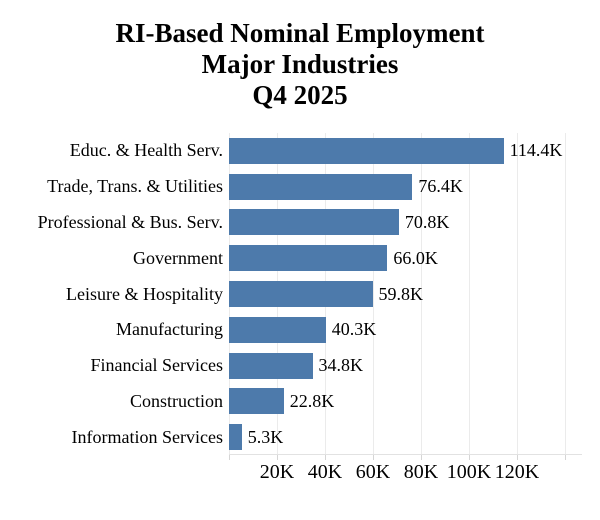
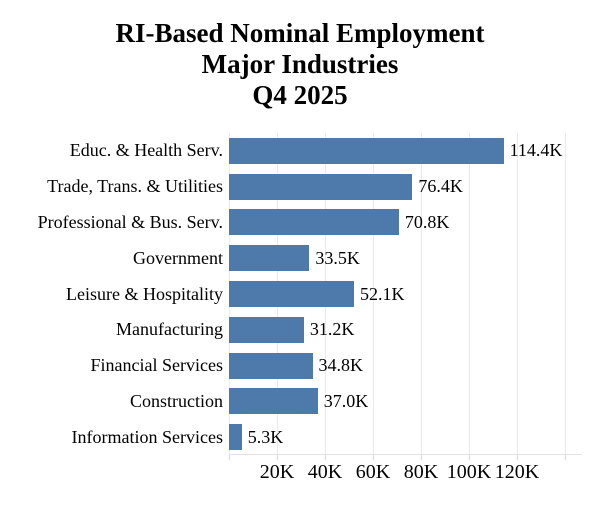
Government: 66.0K -> 33.5K
Leisure & Hospitality: 59.8K -> 52.1K
Manufacturing: 40.3K -> 31.2K
Construction: 22.8K -> 37.0K
